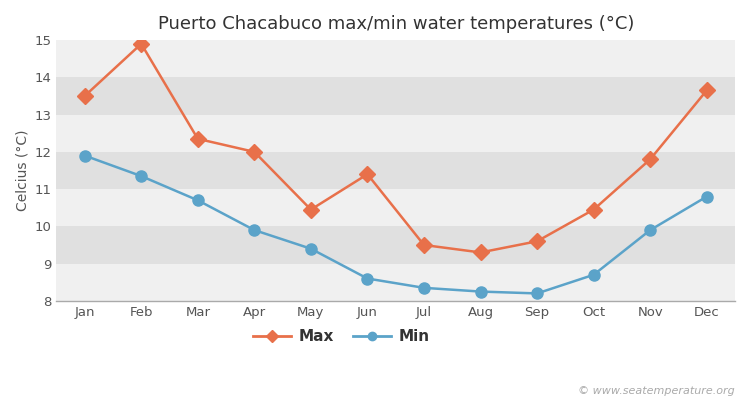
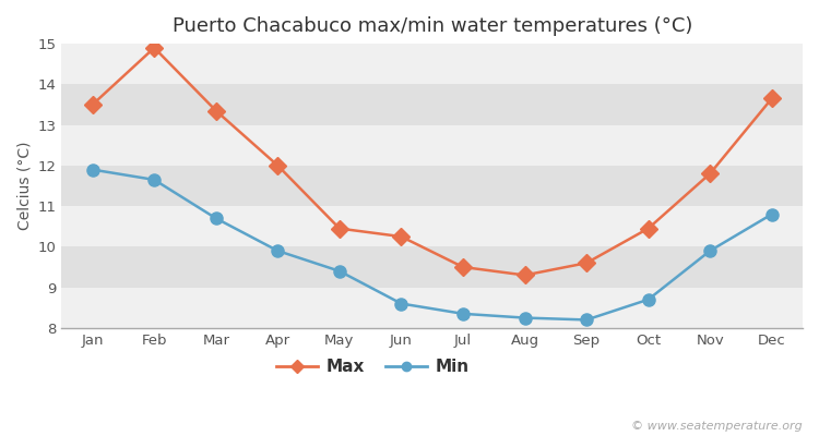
Min/Feb: 11.35 -> 11.65
Max/Mar: 12.35 -> 13.35
Max/Jun: 11.40 -> 10.25
